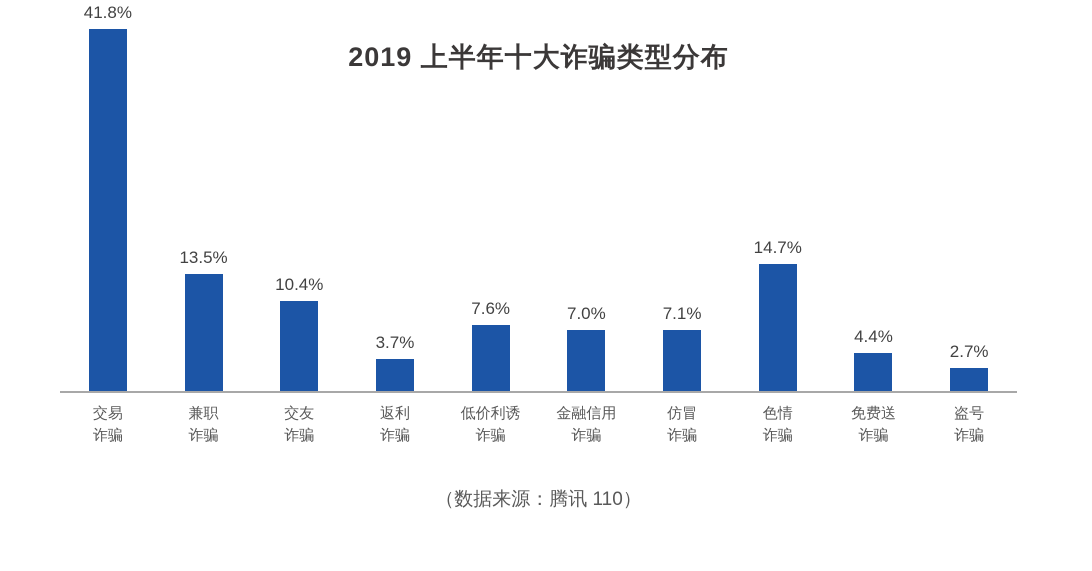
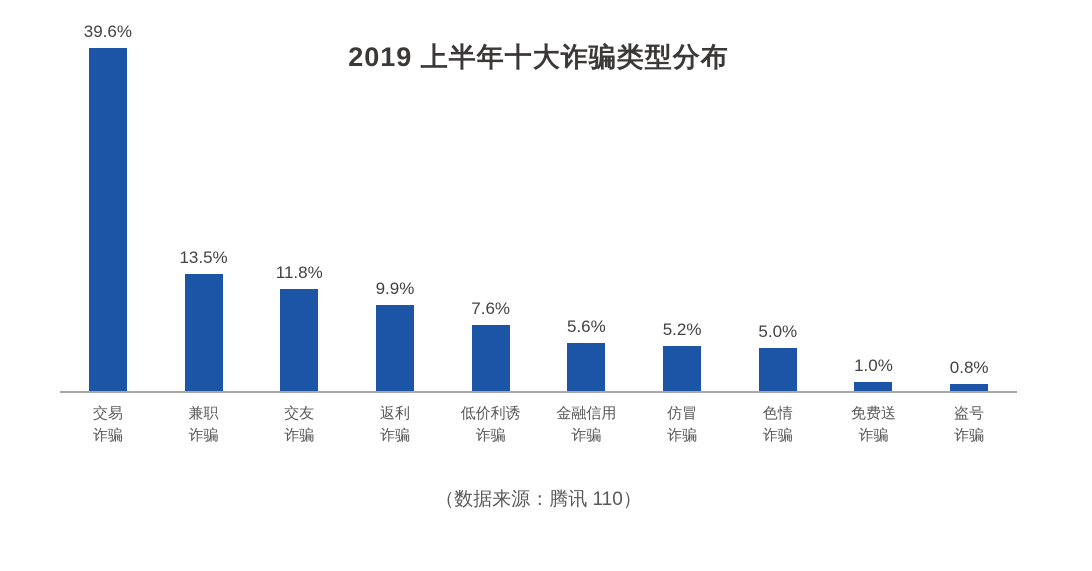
交易诈骗: 41.8% -> 39.6%
交友诈骗: 10.4% -> 11.8%
返利诈骗: 3.7% -> 9.9%
金融信用诈骗: 7.0% -> 5.6%
仿冒诈骗: 7.1% -> 5.2%
色情诈骗: 14.7% -> 5.0%
免费送诈骗: 4.4% -> 1.0%
盗号诈骗: 2.7% -> 0.8%
